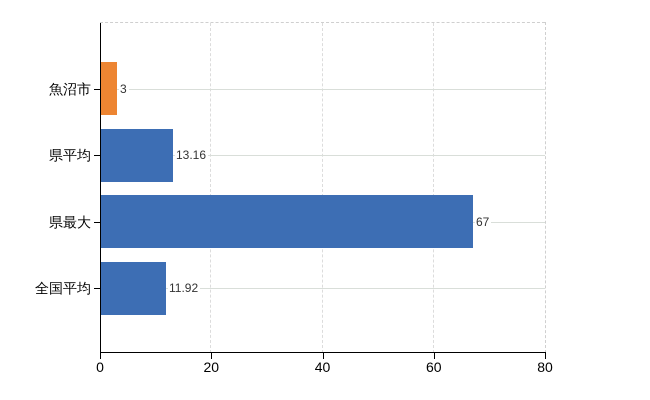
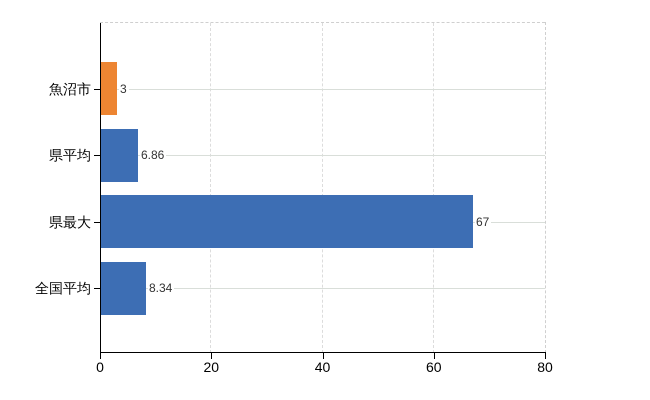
県平均: 13.16 -> 6.86
全国平均: 11.92 -> 8.34
